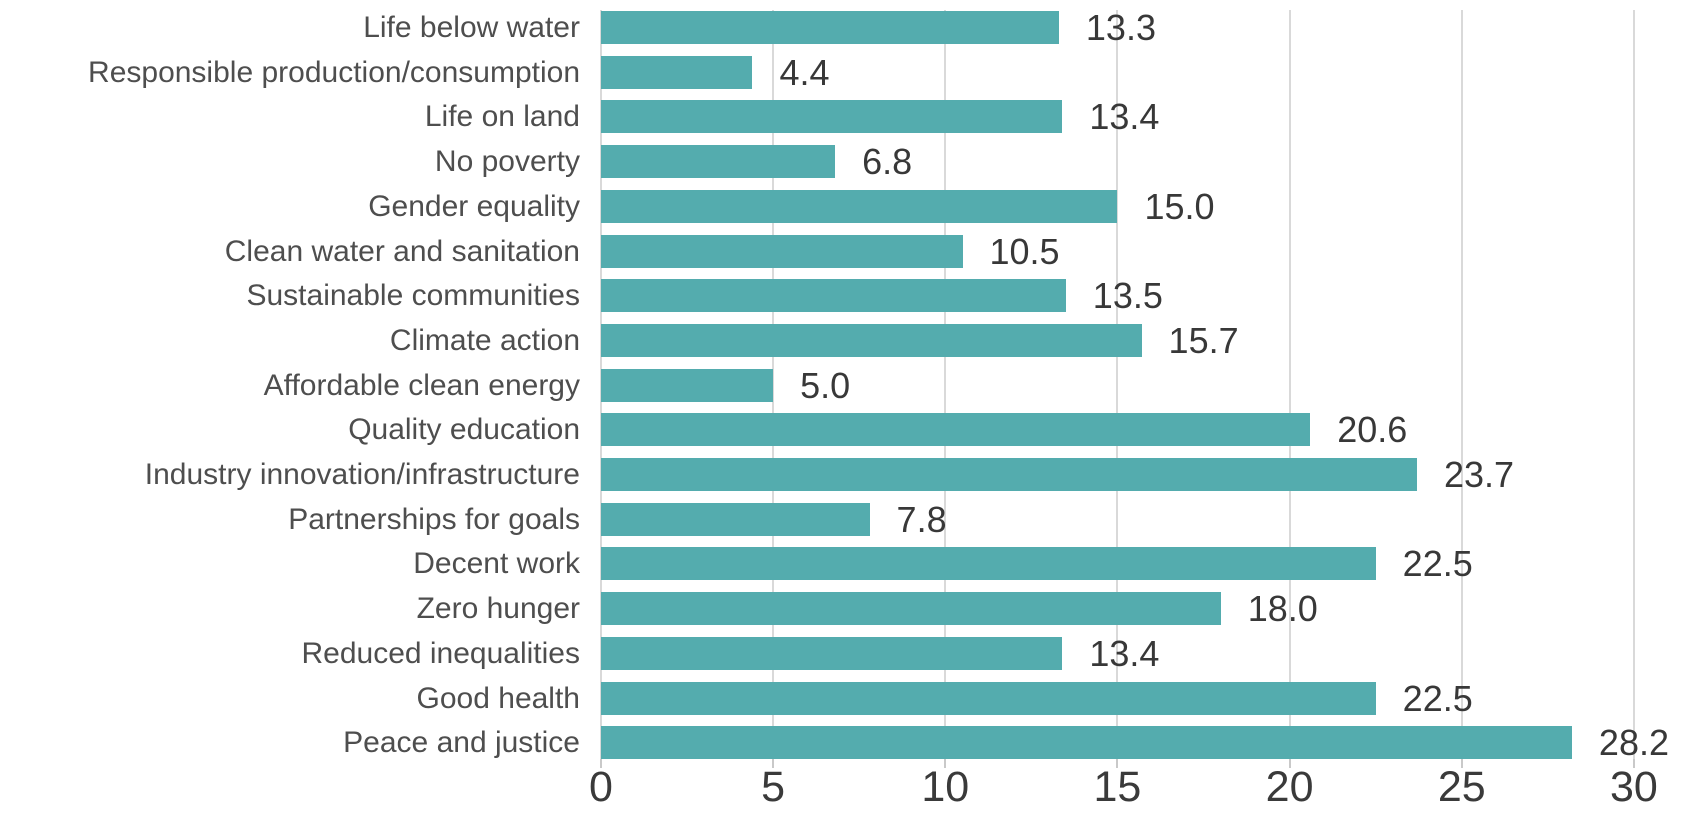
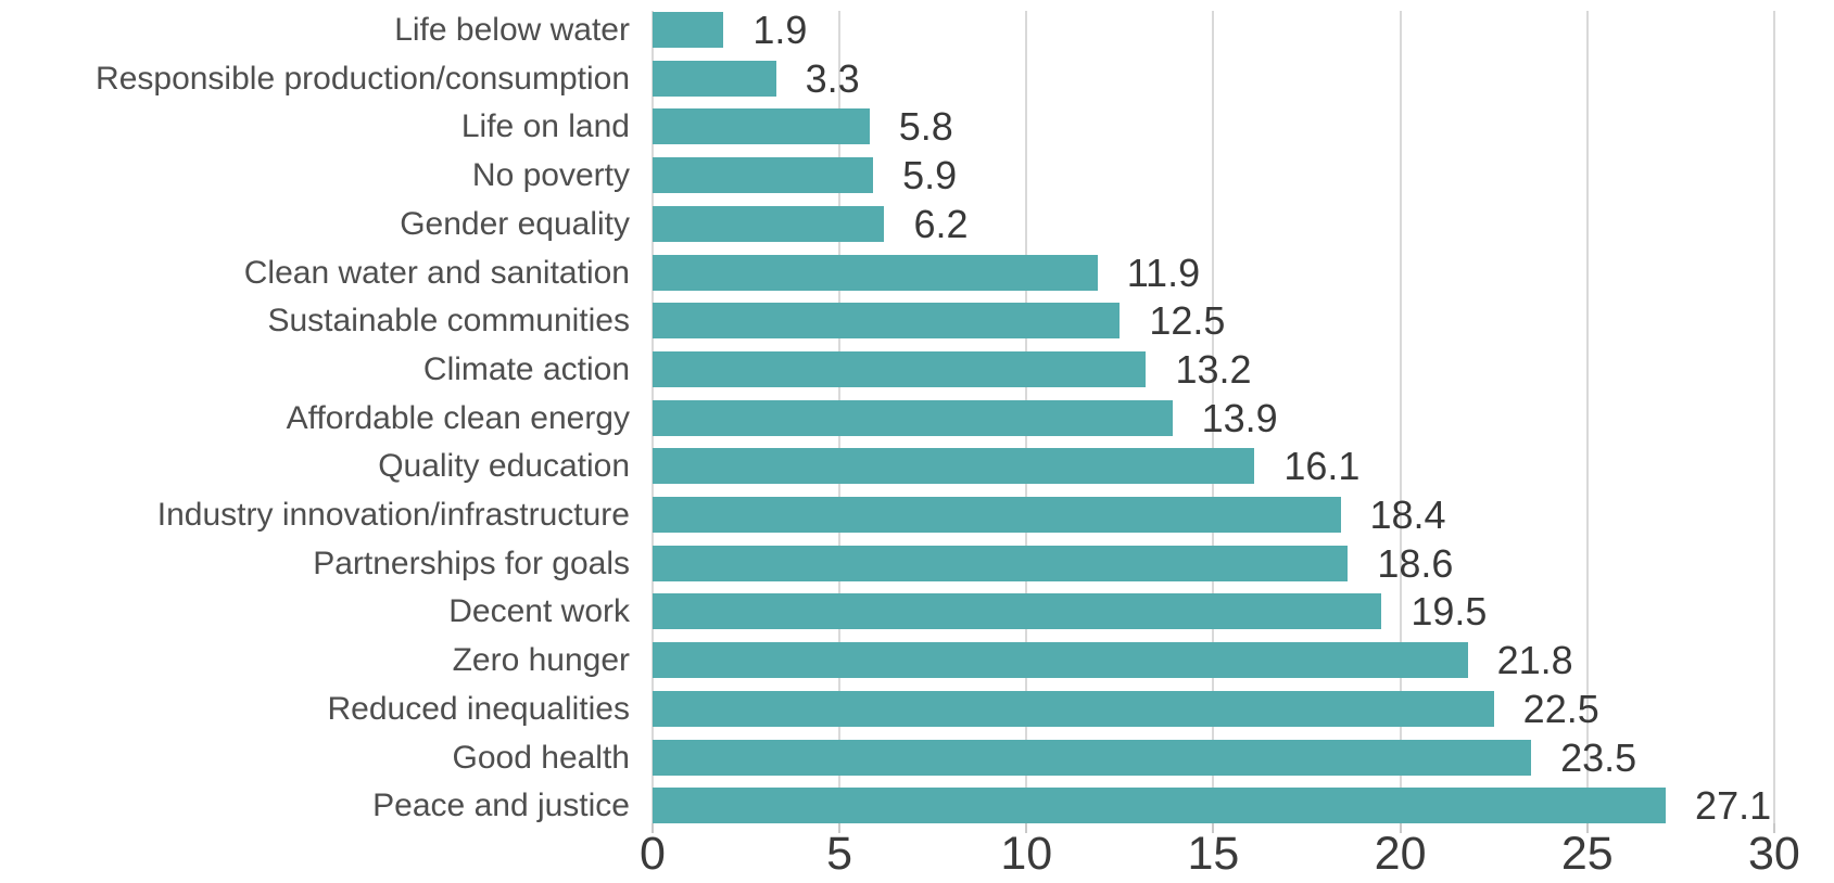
Life below water: 13.3 -> 1.9
Responsible production/consumption: 4.4 -> 3.3
Life on land: 13.4 -> 5.8
No poverty: 6.8 -> 5.9
Gender equality: 15.0 -> 6.2
Clean water and sanitation: 10.5 -> 11.9
Sustainable communities: 13.5 -> 12.5
Climate action: 15.7 -> 13.2
Affordable clean energy: 5.0 -> 13.9
Quality education: 20.6 -> 16.1
Industry innovation/infrastructure: 23.7 -> 18.4
Partnerships for goals: 7.8 -> 18.6
Decent work: 22.5 -> 19.5
Zero hunger: 18.0 -> 21.8
Reduced inequalities: 13.4 -> 22.5
Good health: 22.5 -> 23.5
Peace and justice: 28.2 -> 27.1
